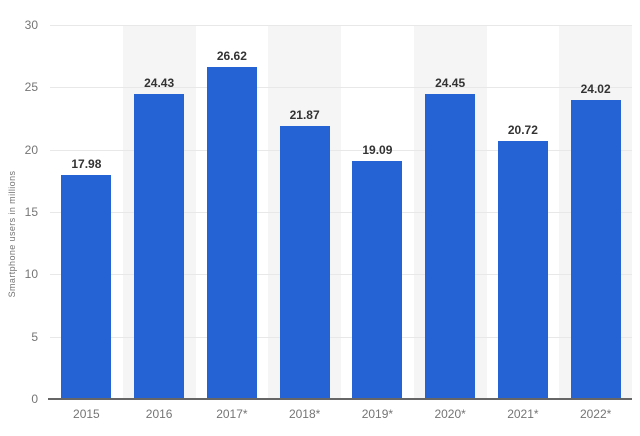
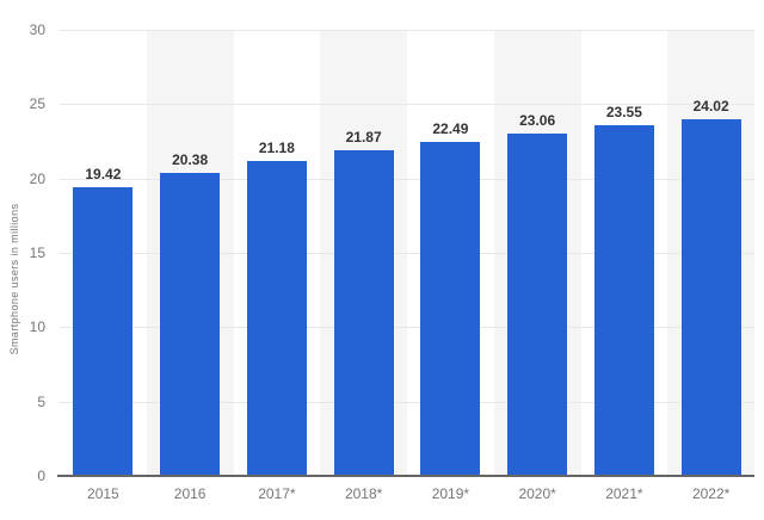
2015: 17.98 -> 19.42
2016: 24.43 -> 20.38
2017*: 26.62 -> 21.18
2019*: 19.09 -> 22.49
2020*: 24.45 -> 23.06
2021*: 20.72 -> 23.55
